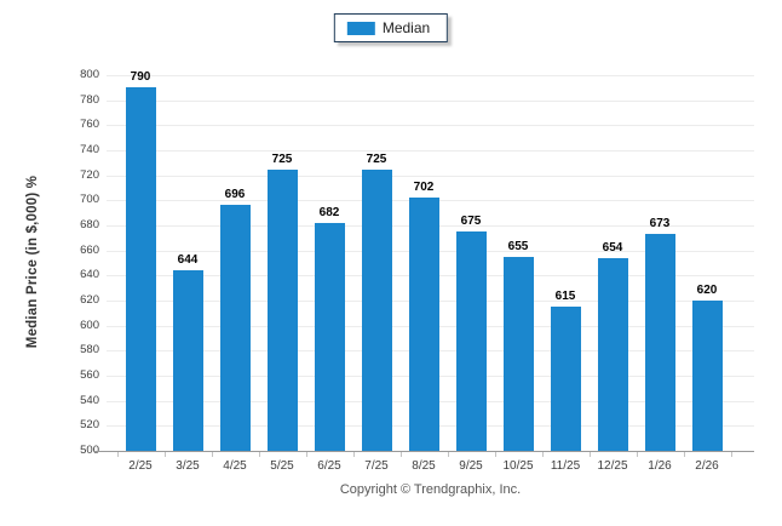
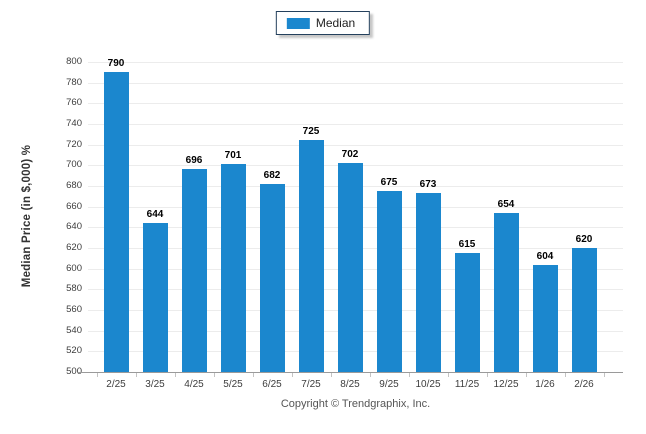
5/25: 725 -> 701
10/25: 655 -> 673
1/26: 673 -> 604
